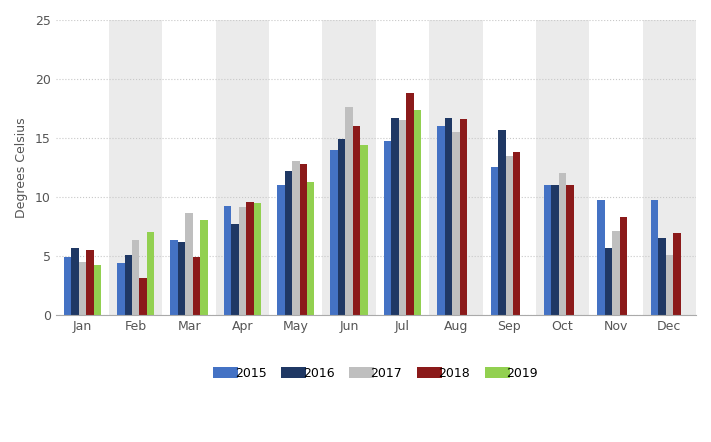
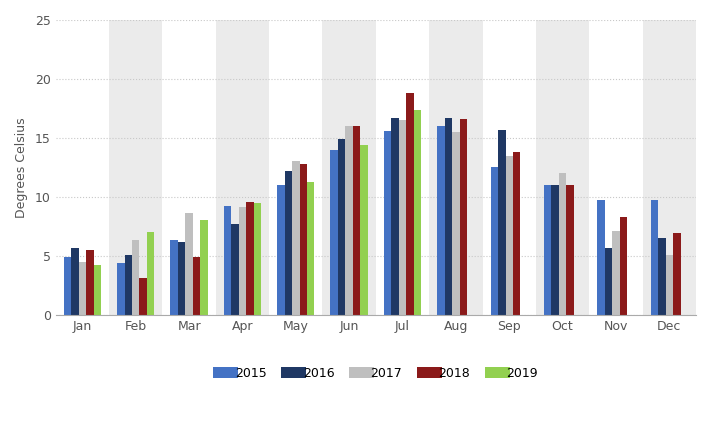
2017/Jun: 17.6 -> 16.0
2015/Jul: 14.7 -> 15.6
